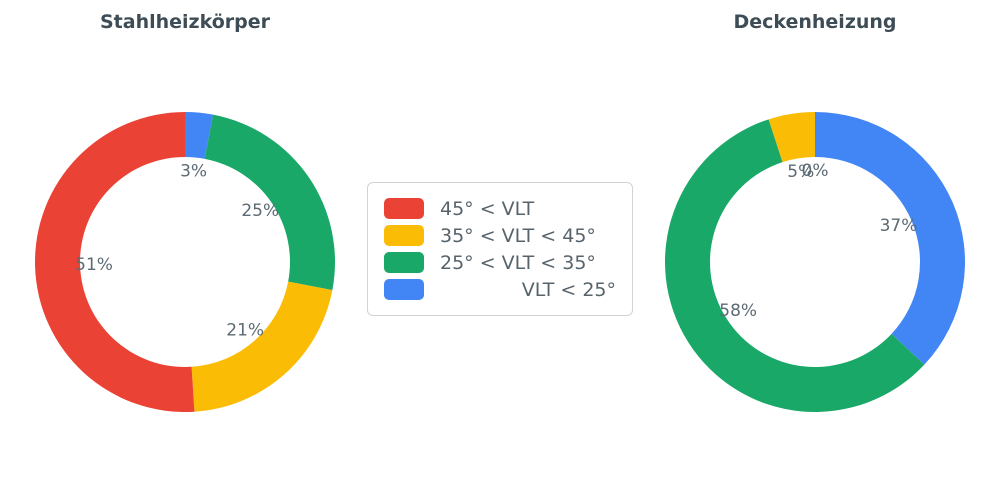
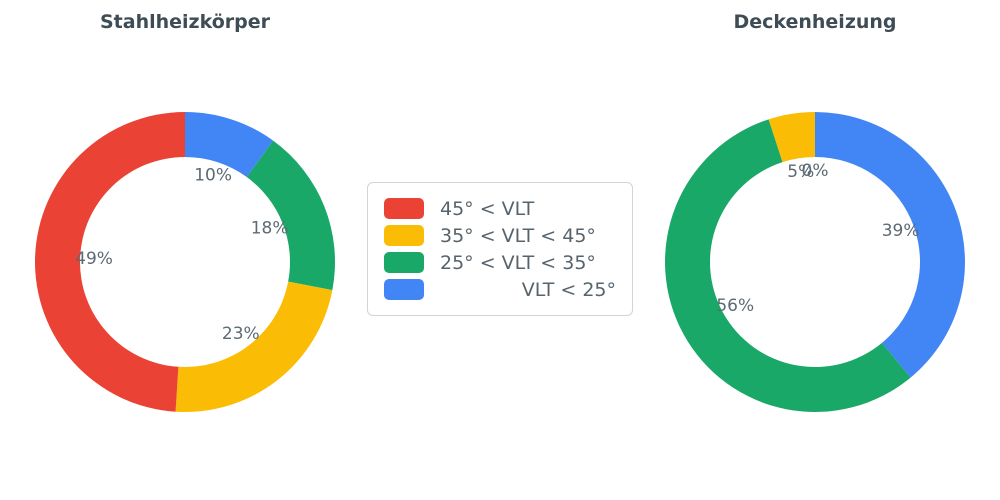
Stahlheizkörper/45° < VLT: 51% -> 49%
Stahlheizkörper/35° < VLT < 45°: 21% -> 23%
Stahlheizkörper/25° < VLT < 35°: 25% -> 18%
Stahlheizkörper/VLT < 25°: 3% -> 10%
Deckenheizung/25° < VLT < 35°: 58% -> 56%
Deckenheizung/VLT < 25°: 37% -> 39%
